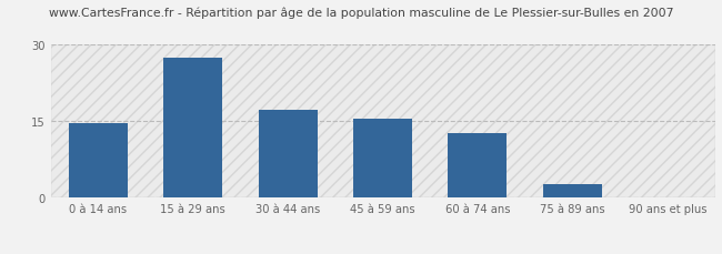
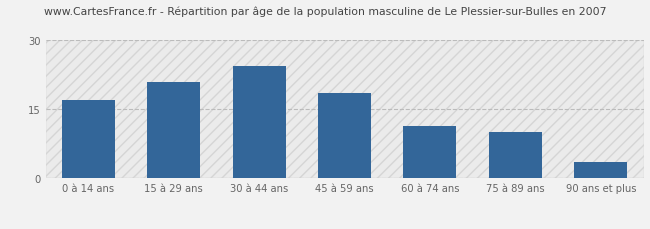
0 à 14 ans: 14.7 -> 17.0
15 à 29 ans: 27.5 -> 21.0
30 à 44 ans: 17.2 -> 24.5
45 à 59 ans: 15.5 -> 18.5
60 à 74 ans: 12.8 -> 11.5
75 à 89 ans: 2.8 -> 10.0
90 ans et plus: 0.1 -> 3.5
